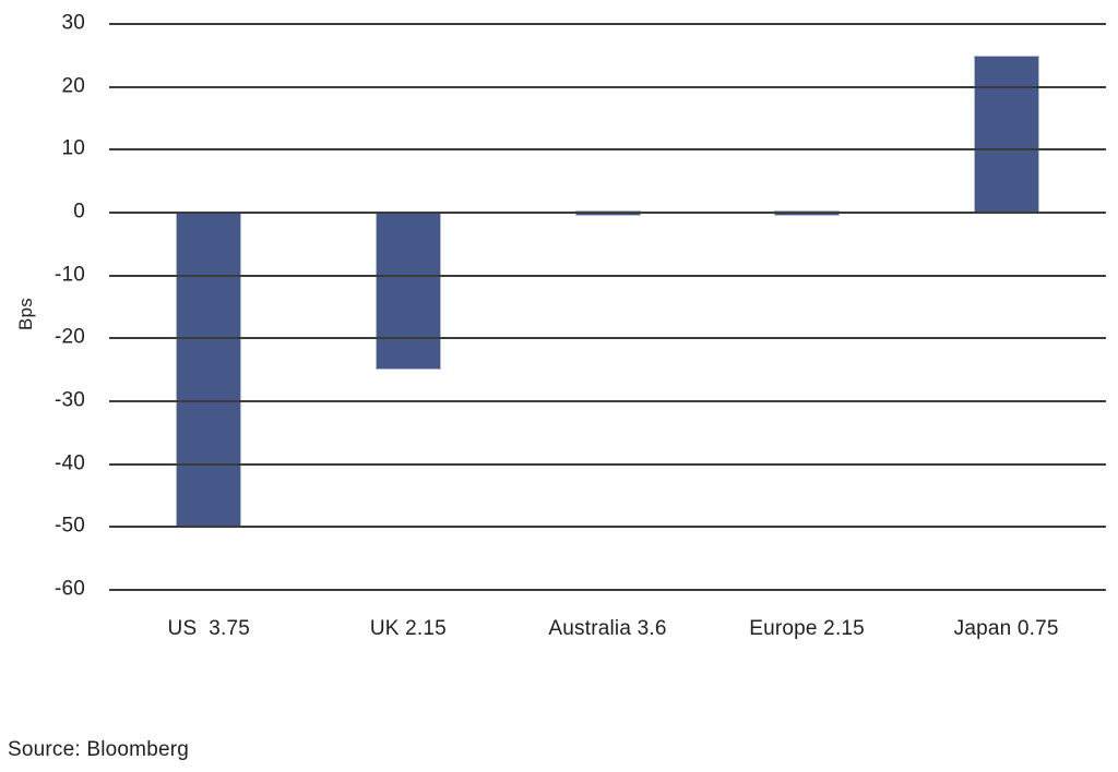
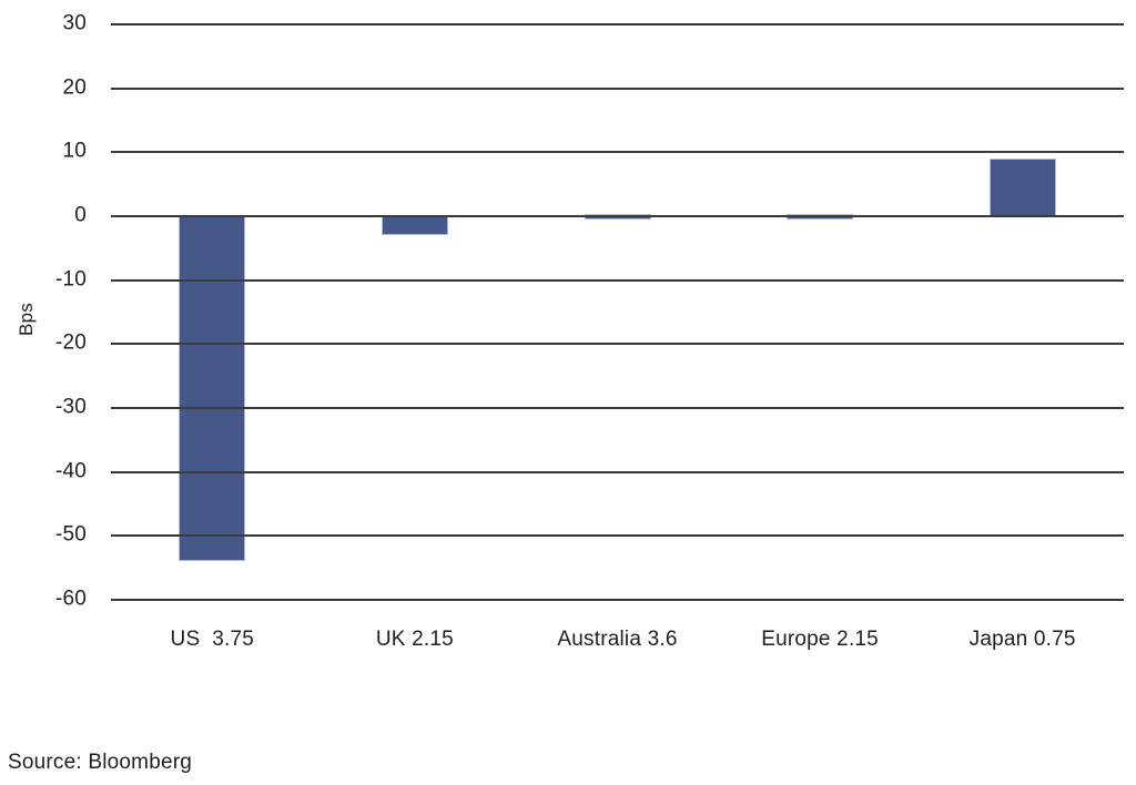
US 3.75: -50 -> -54
UK 2.15: -25 -> -3
Japan 0.75: 25 -> 9
